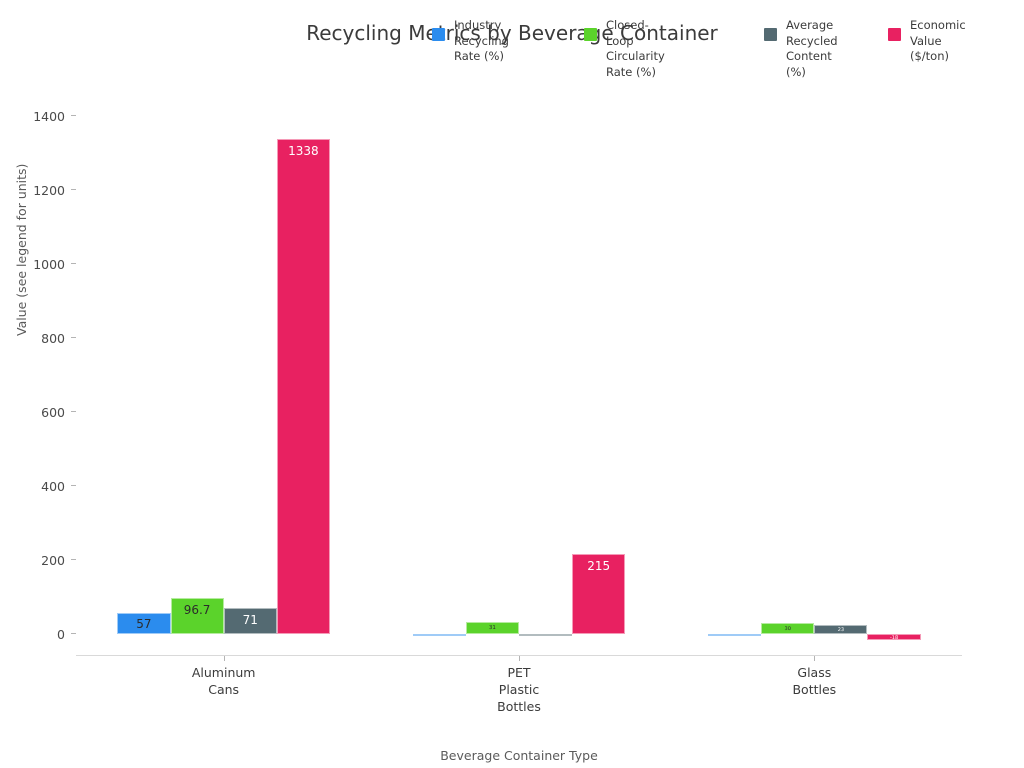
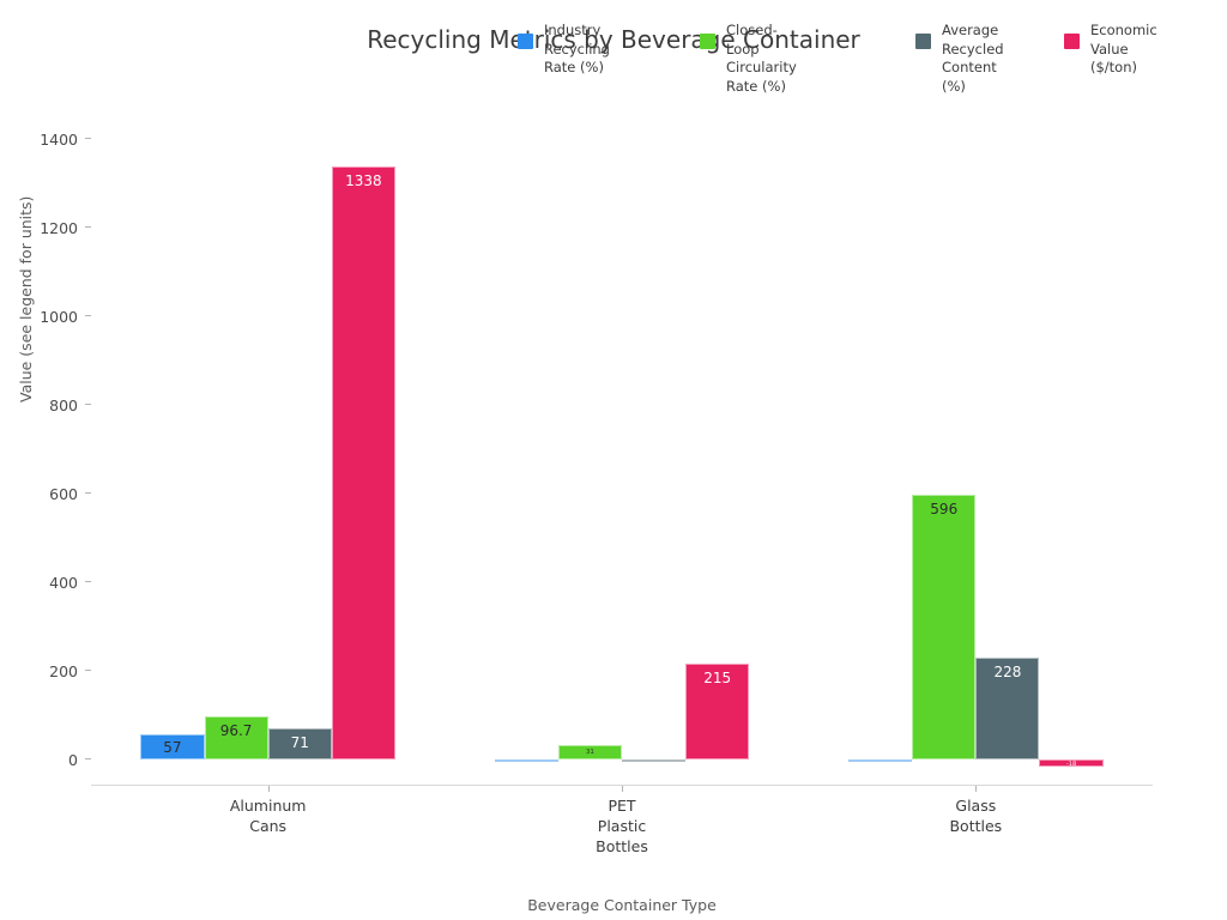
Closed-Loop Circularity Rate (%)/Glass Bottles: 30 -> 596
Average Recycled Content (%)/Glass Bottles: 23 -> 228
